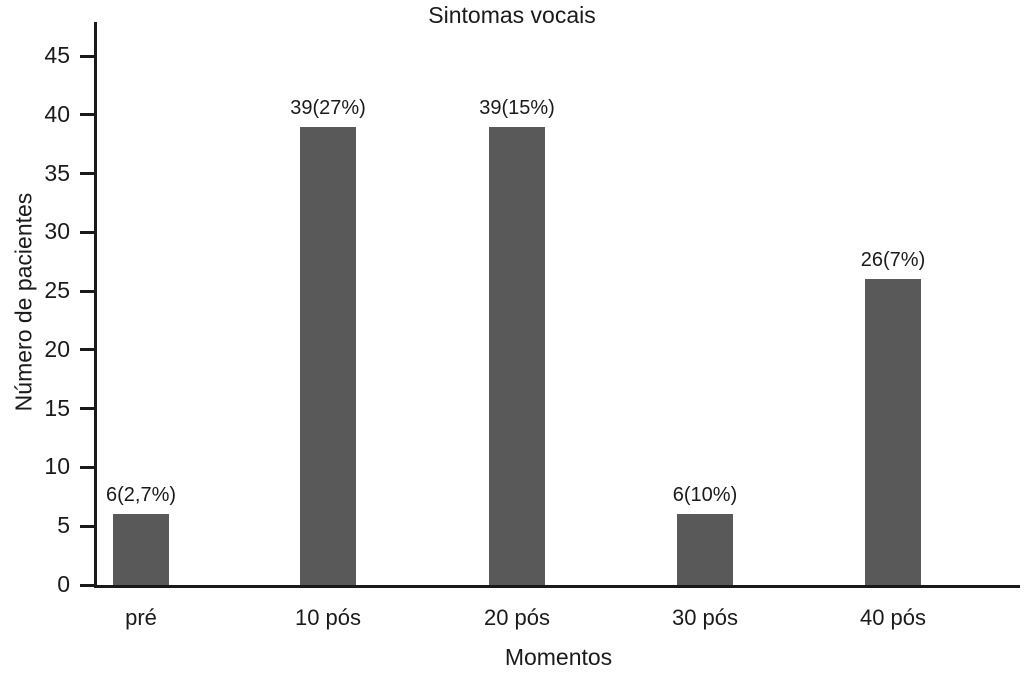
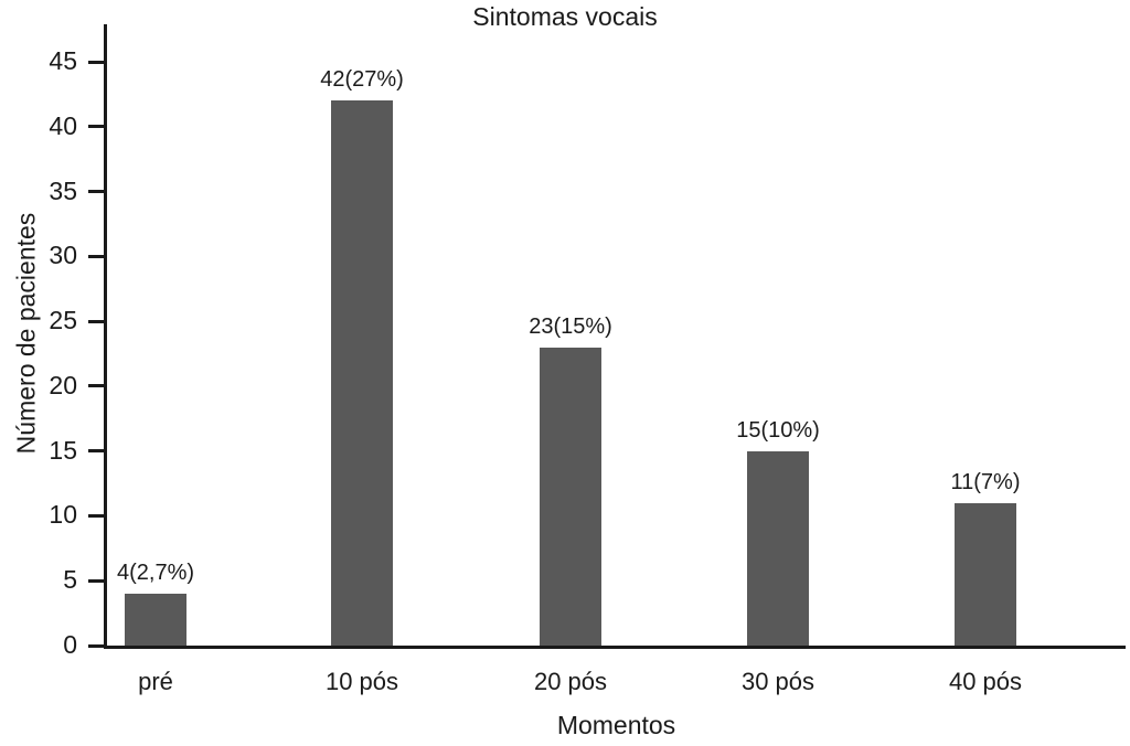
pré: 6 -> 4
10 pós: 39 -> 42
20 pós: 39 -> 23
30 pós: 6 -> 15
40 pós: 26 -> 11
